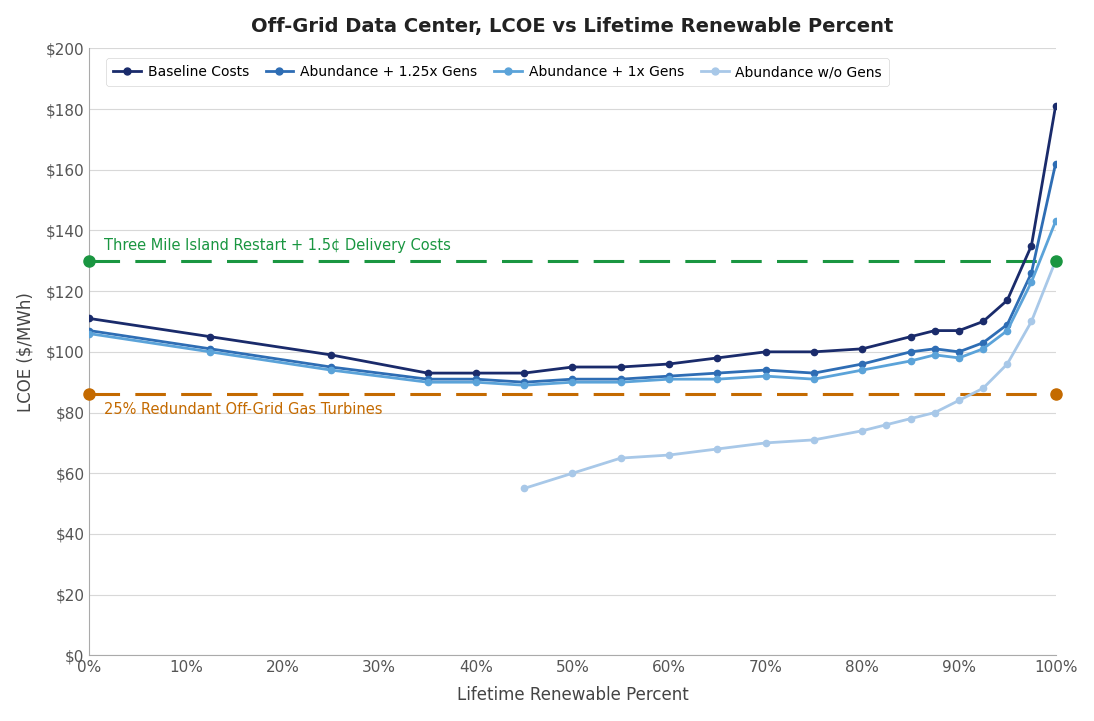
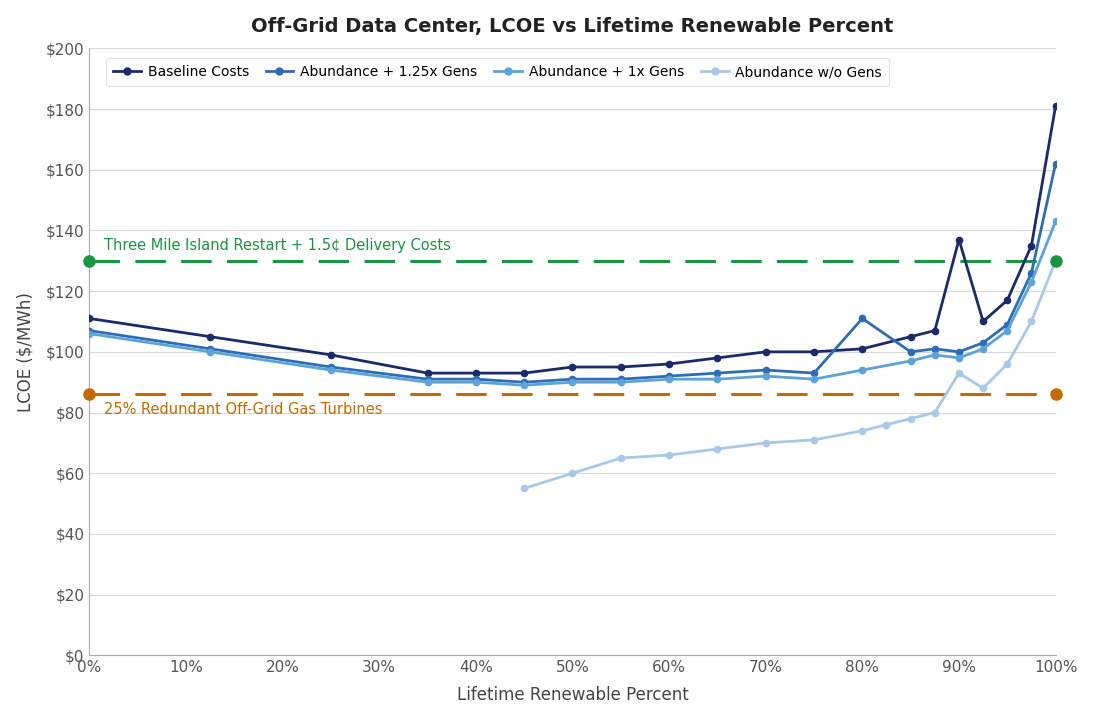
Abundance + 1.25x Gens/80%: $96 -> $111
Baseline Costs/90%: $107 -> $137
Abundance w/o Gens/90%: $84 -> $93
